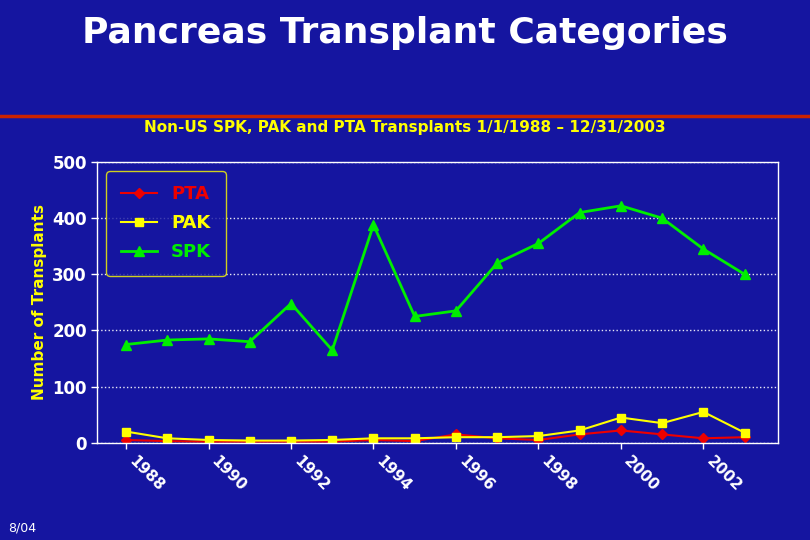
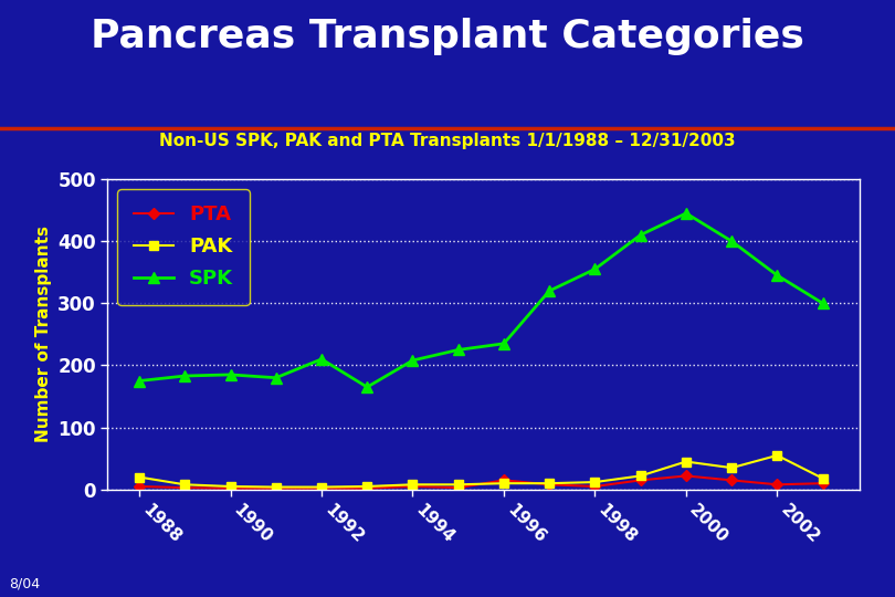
SPK/1992: 248 -> 210
SPK/1994: 388 -> 208
SPK/2000: 422 -> 445
